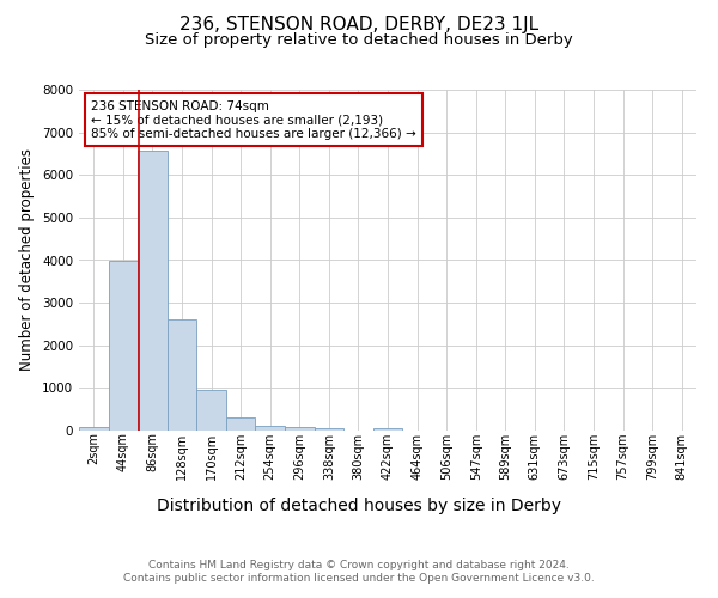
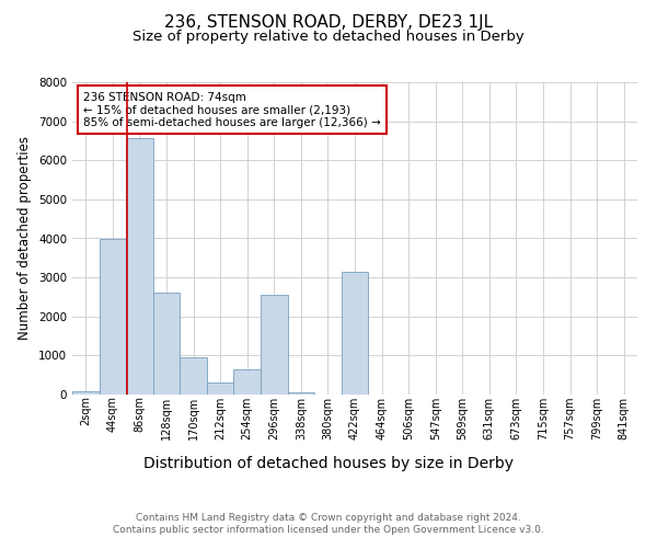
254sqm: 120 -> 650
296sqm: 90 -> 2550
422sqm: 60 -> 3150
